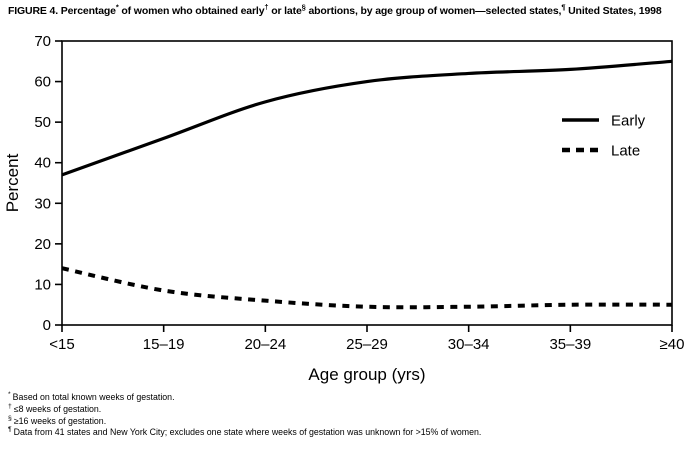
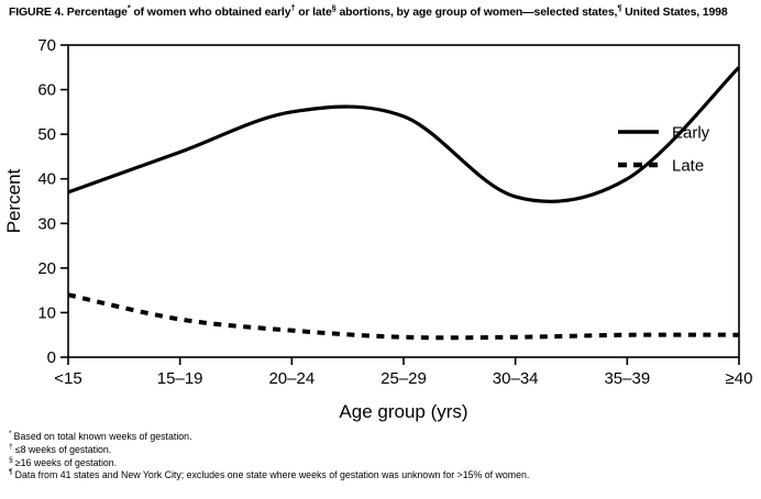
Early/25–29: 60 -> 54
Early/30–34: 62 -> 36
Early/35–39: 63 -> 40
